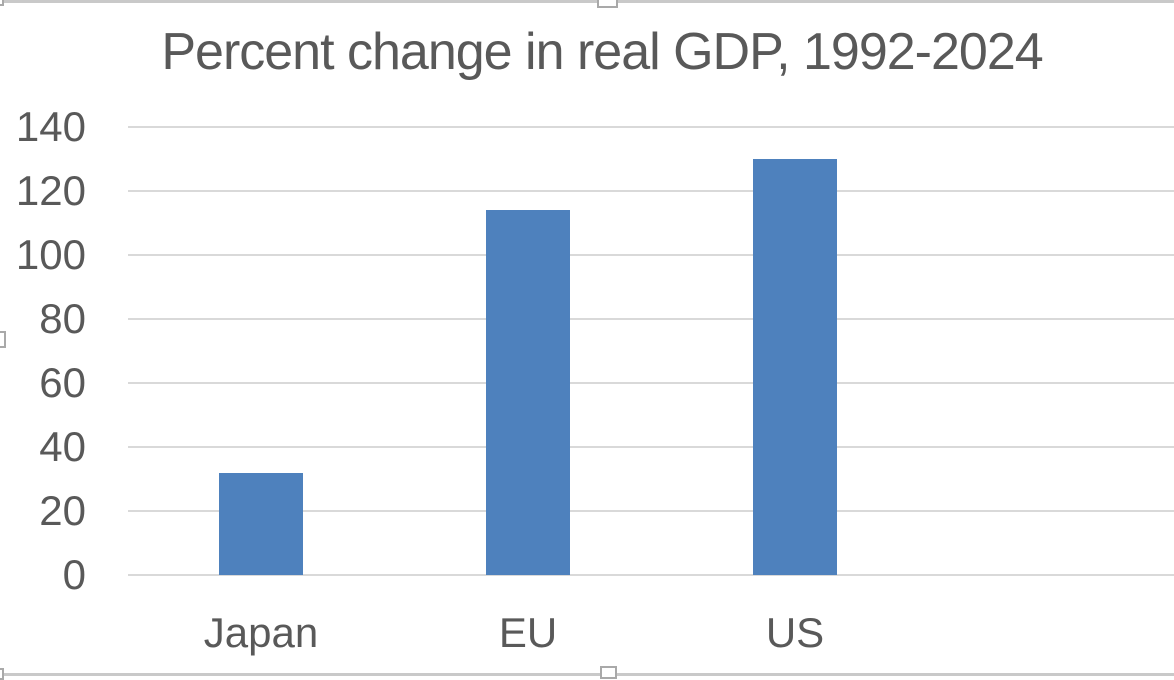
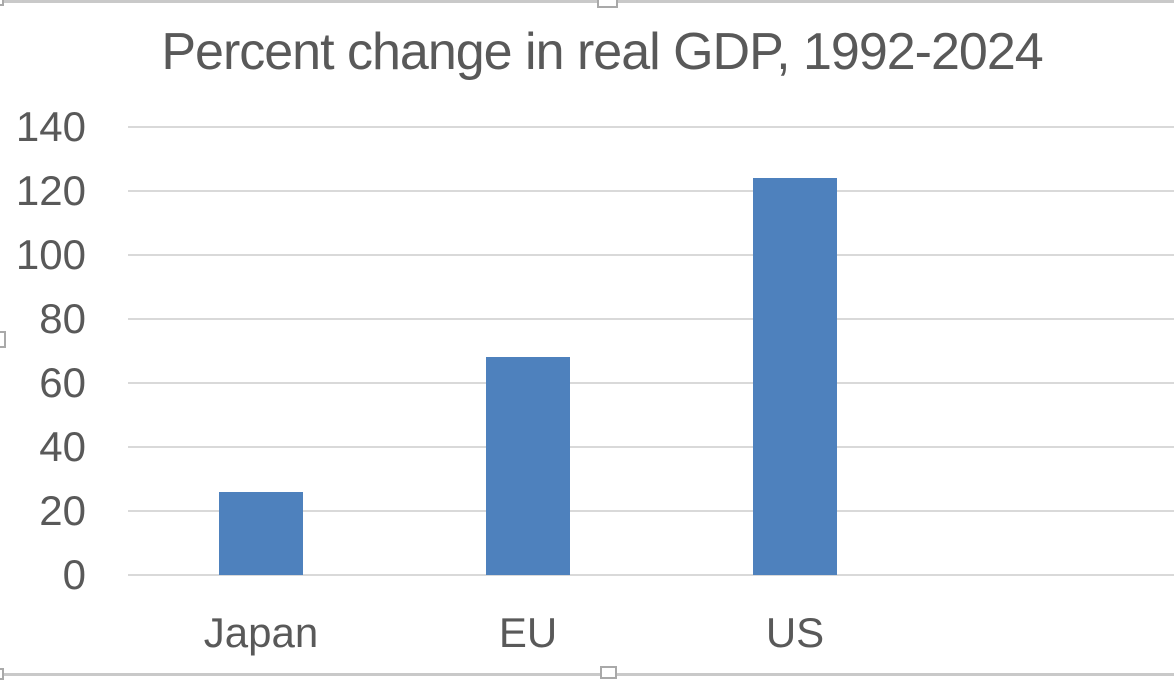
Japan: 32 -> 26
EU: 114 -> 68
US: 130 -> 124
